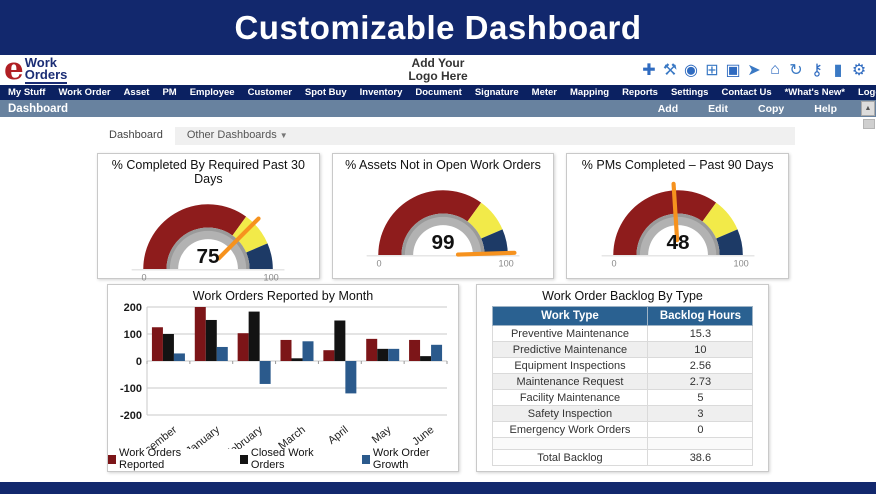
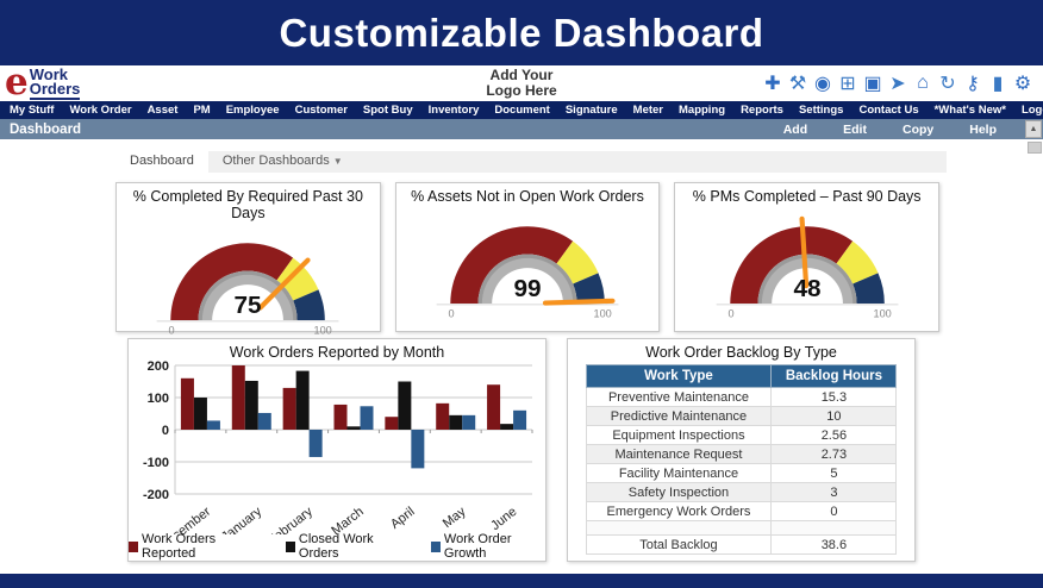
Work Orders Reported/December: 120 -> 160
Work Orders Reported/February: 100 -> 130
Work Orders Reported/June: 80 -> 140
